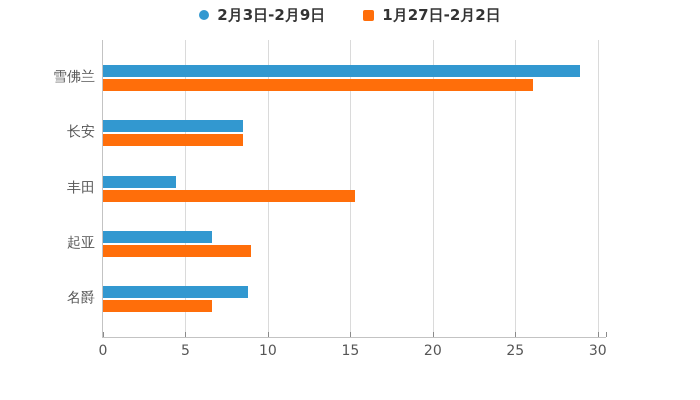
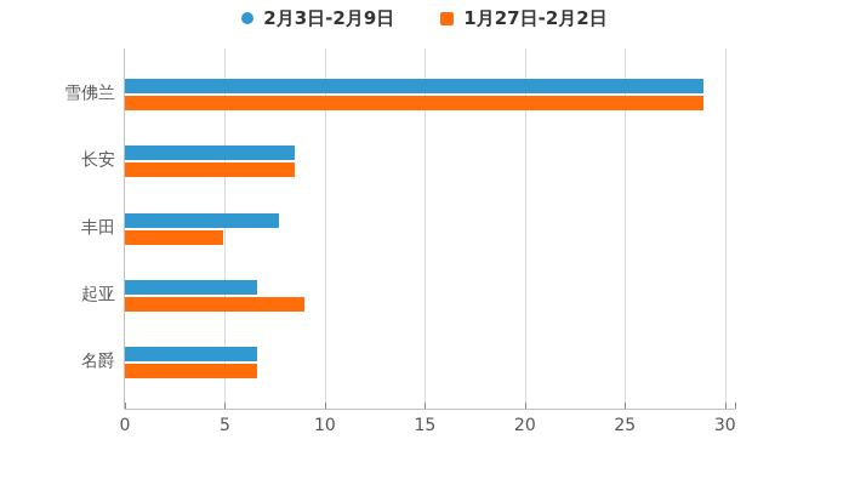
1月27日-2月2日/雪佛兰: 26.1 -> 28.9
2月3日-2月9日/丰田: 4.4 -> 7.7
1月27日-2月2日/丰田: 15.3 -> 4.9
2月3日-2月9日/名爵: 8.8 -> 6.6
